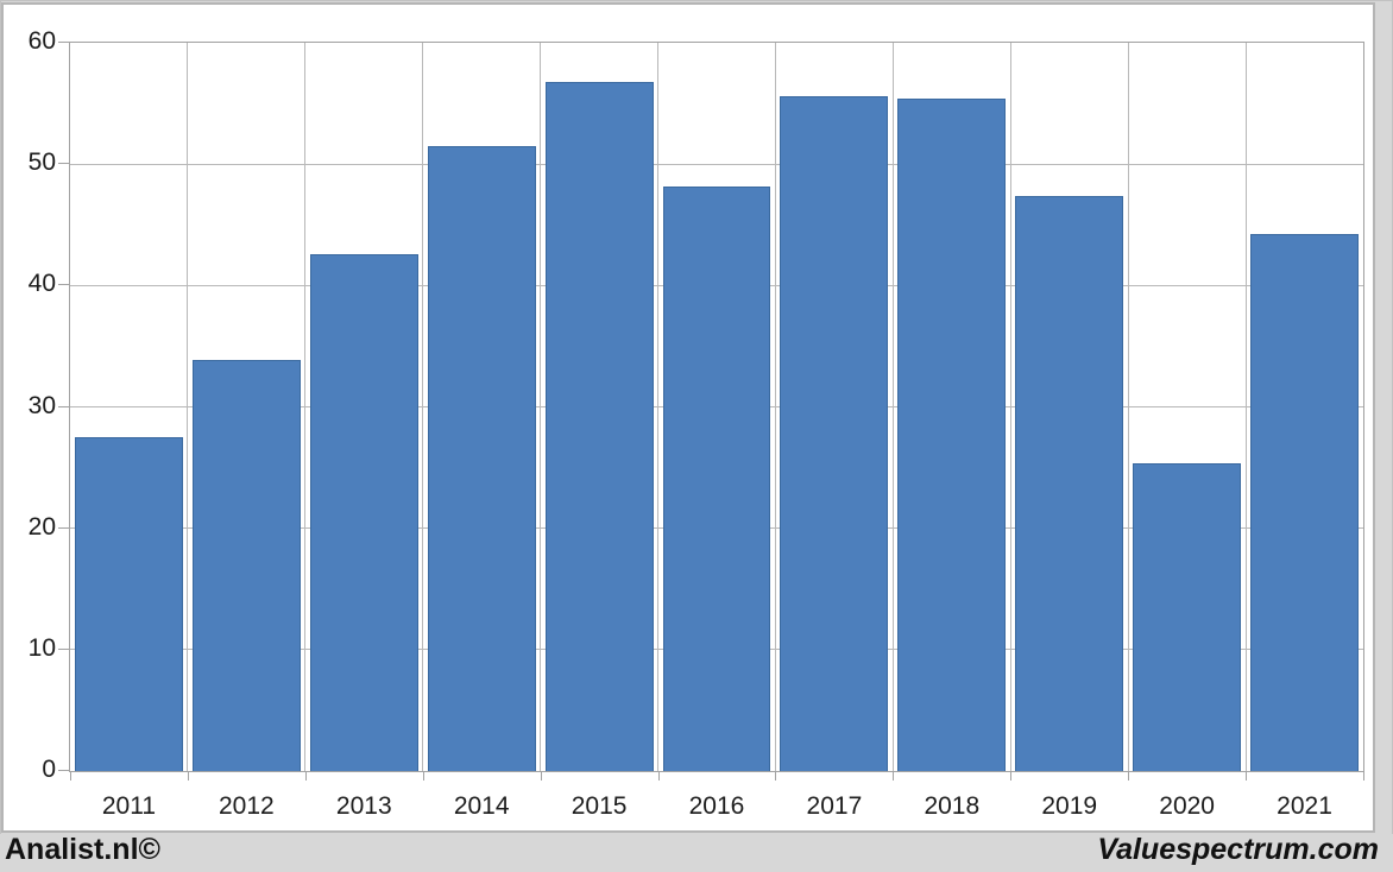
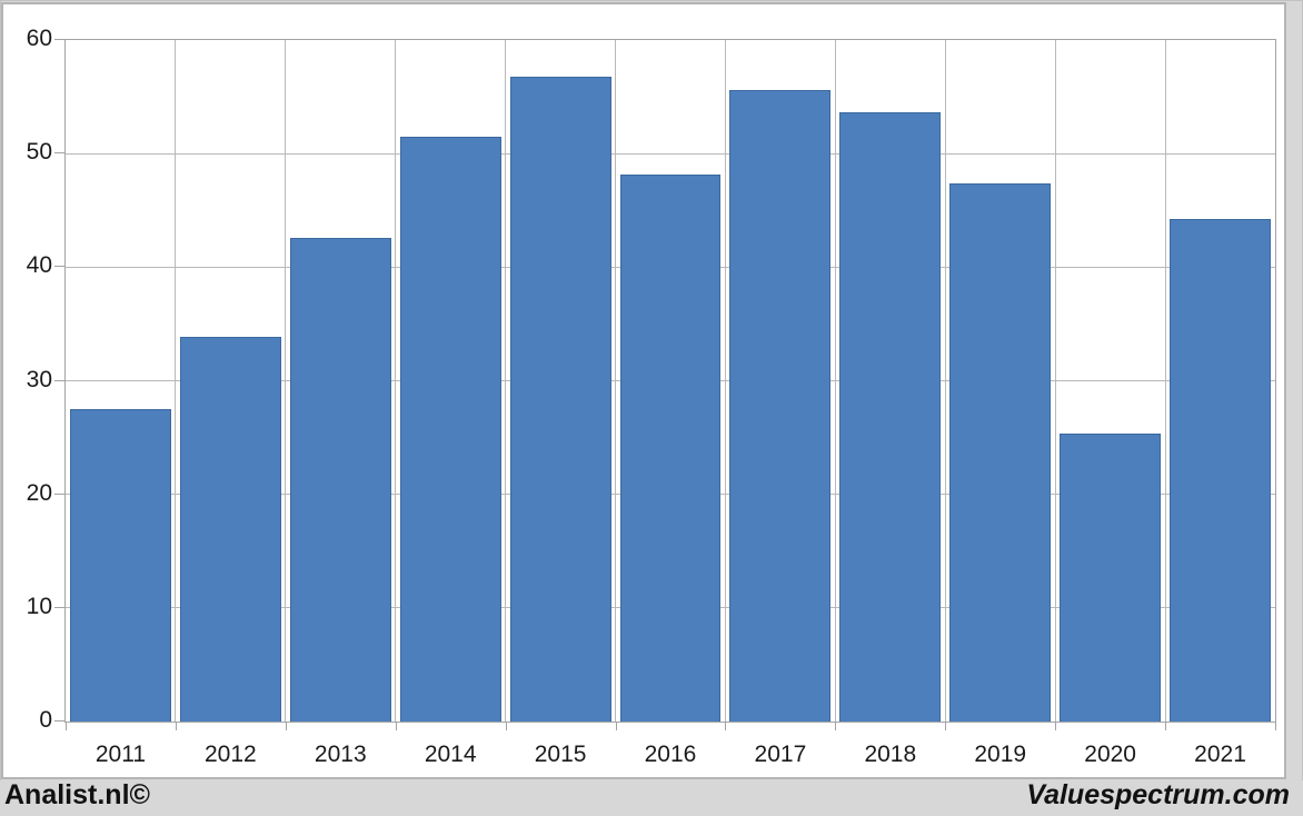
2018: 55.4 -> 53.6
